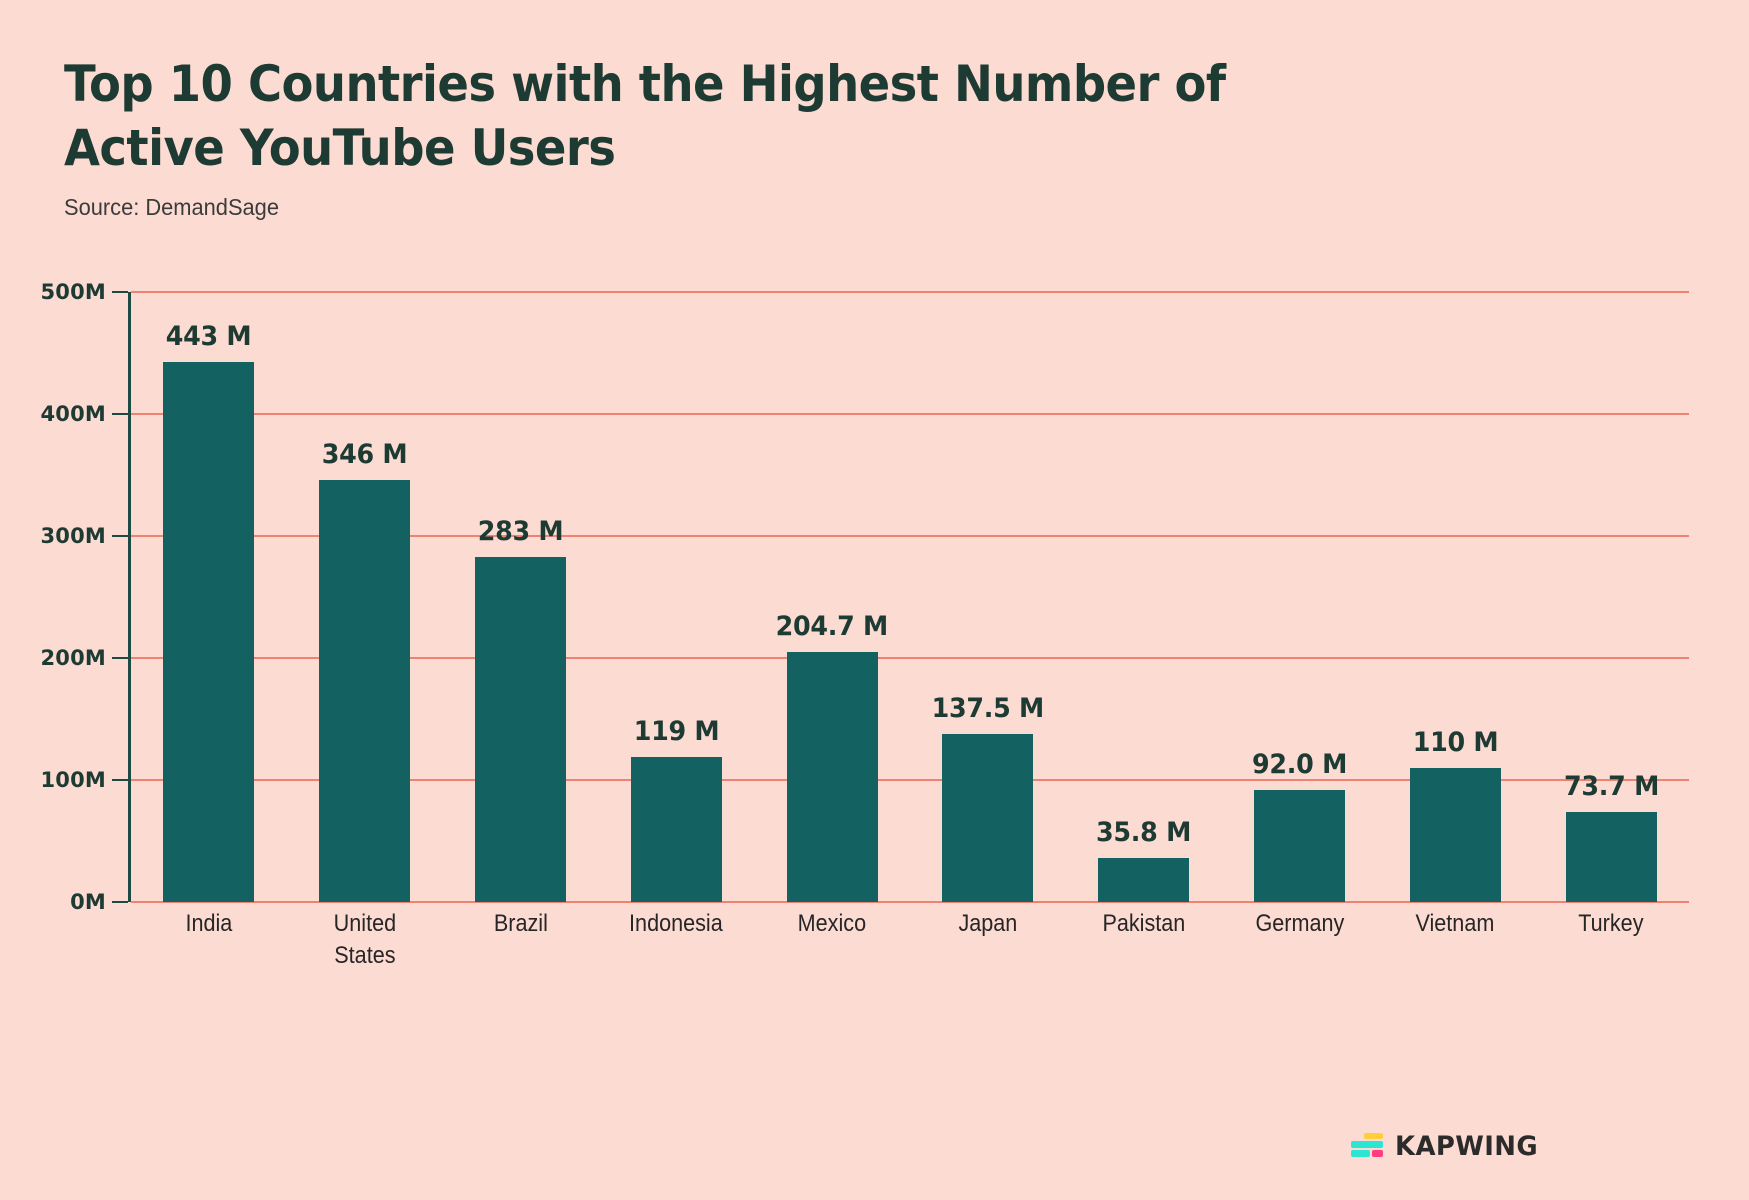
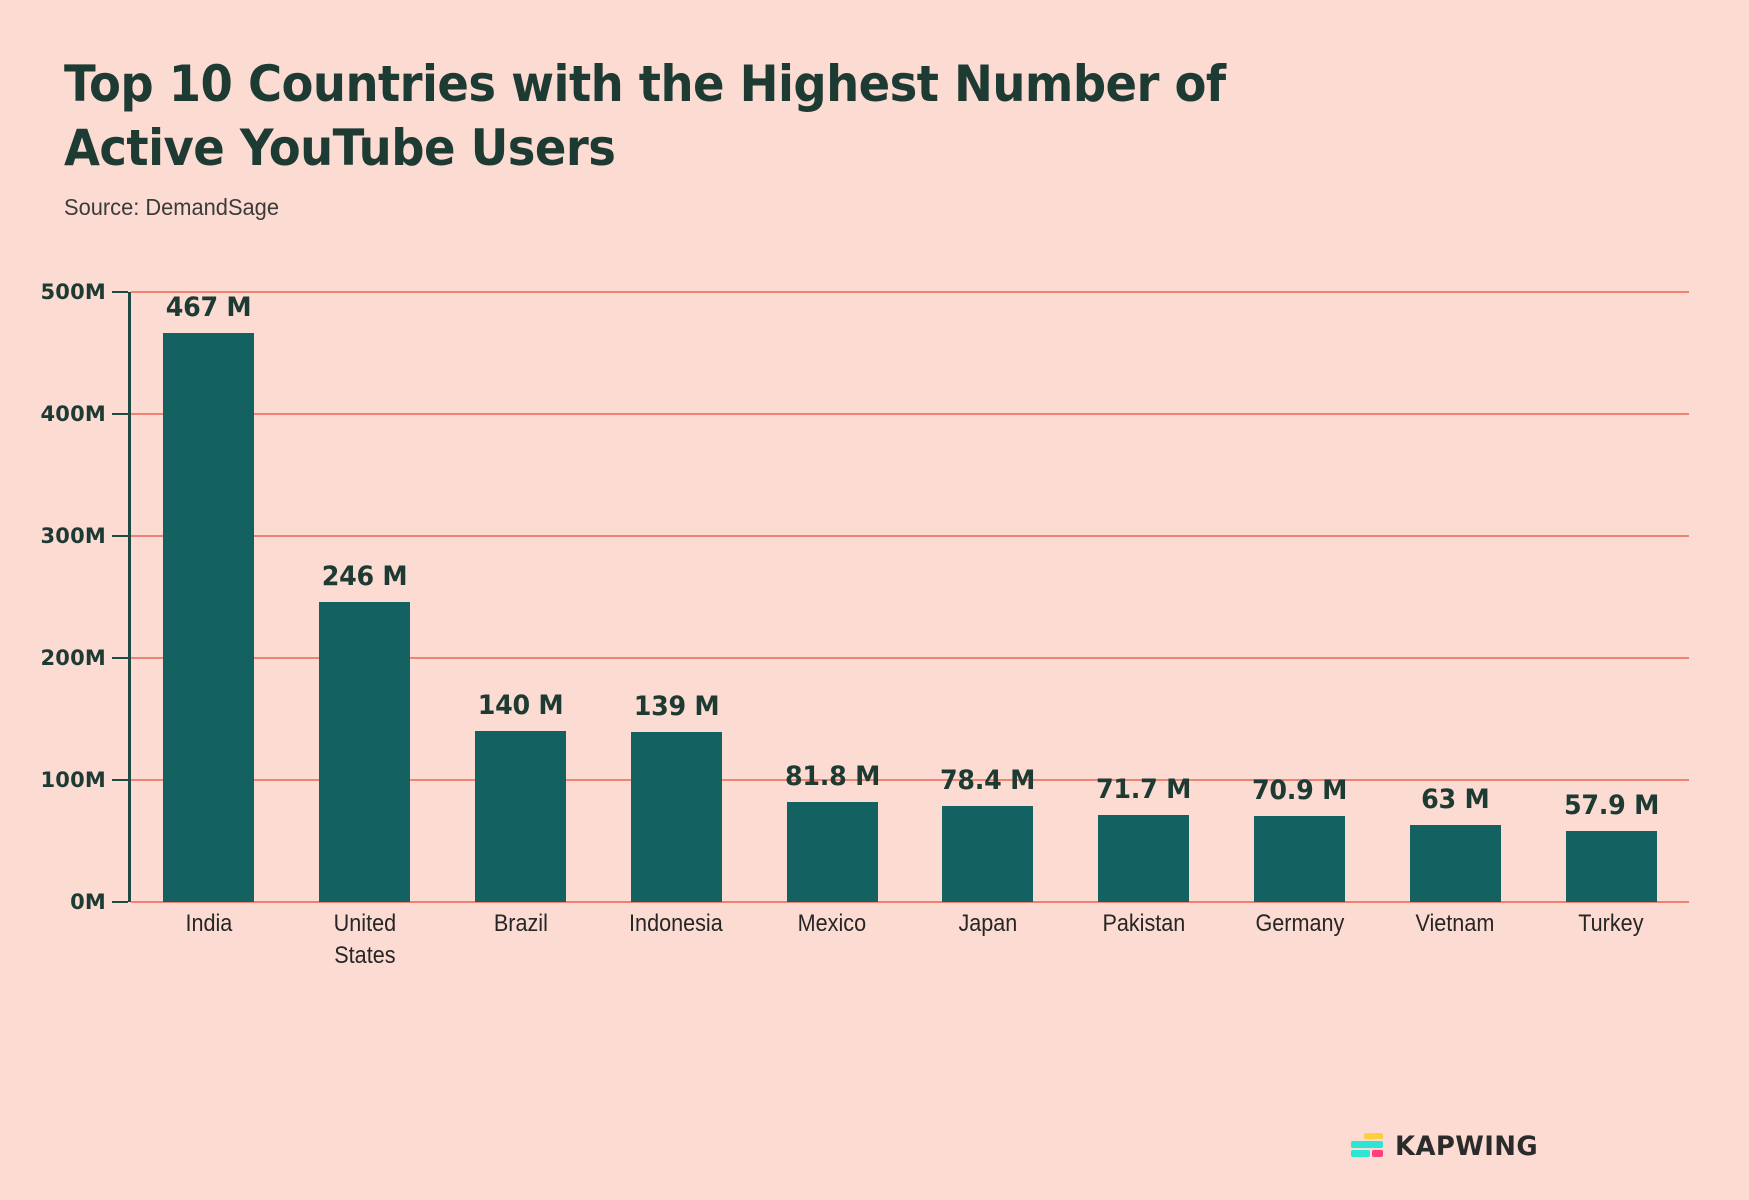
India: 443 -> 467
United States: 346 -> 246
Brazil: 283 -> 140
Indonesia: 119 -> 139
Mexico: 204.7 -> 81.8
Japan: 137.5 -> 78.4
Pakistan: 35.8 -> 71.7
Germany: 92.0 -> 70.9
Vietnam: 110 -> 63
Turkey: 73.7 -> 57.9
